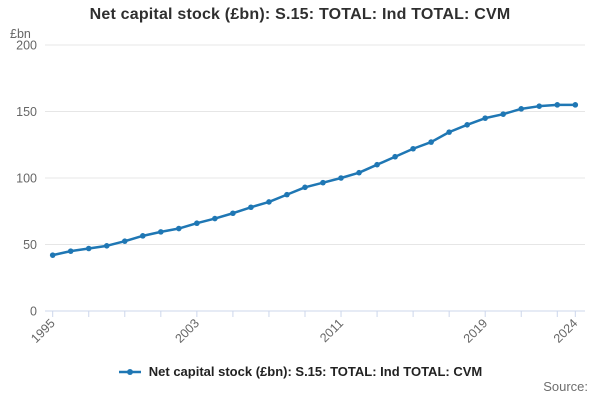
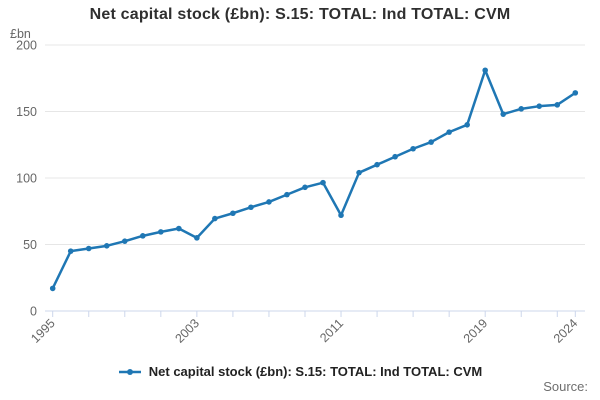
1995: 42 -> 17
2003: 66 -> 55
2011: 100 -> 72
2019: 145 -> 181
2024: 155 -> 164
